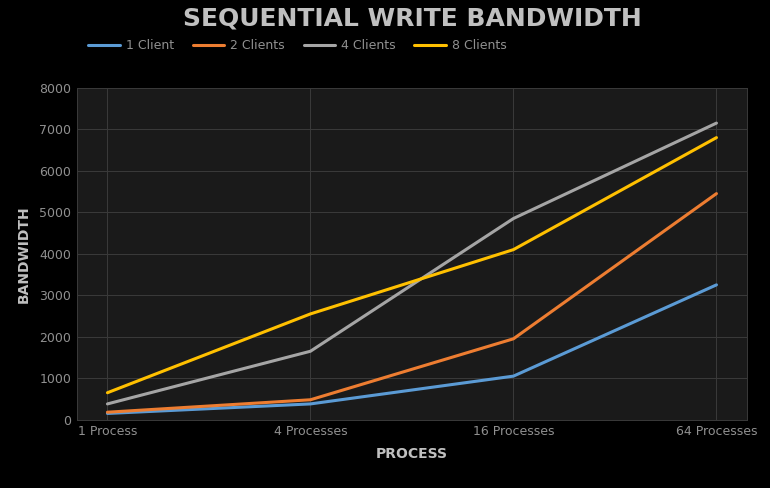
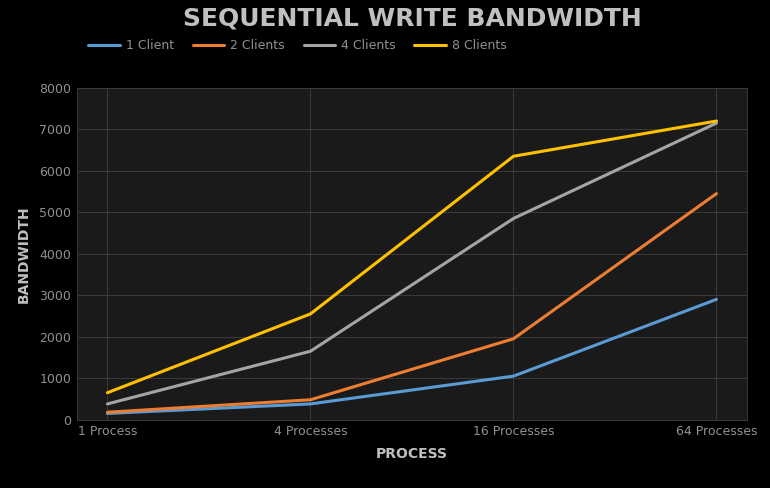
8 Clients/16 Processes: 4100 -> 6350
1 Client/64 Processes: 3250 -> 2900
8 Clients/64 Processes: 6800 -> 7200
